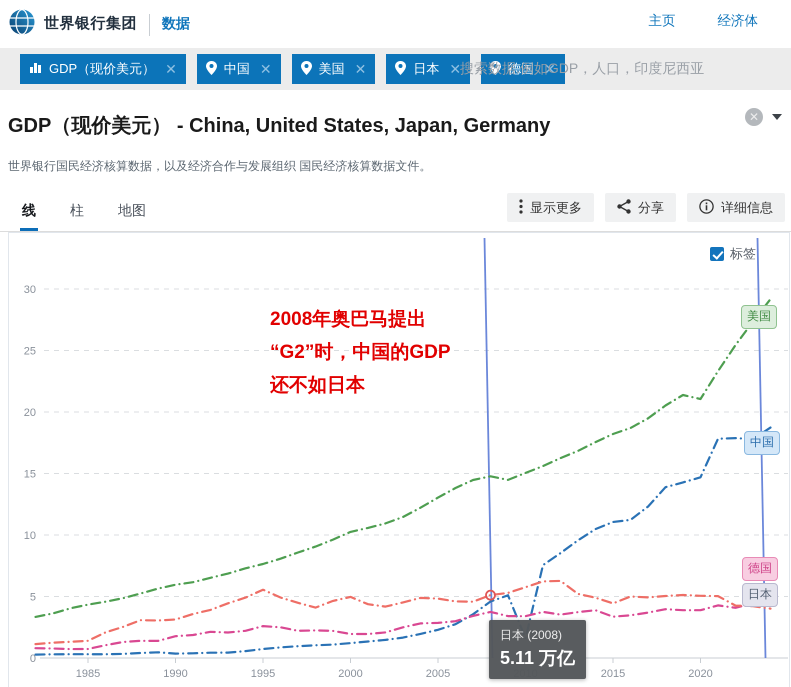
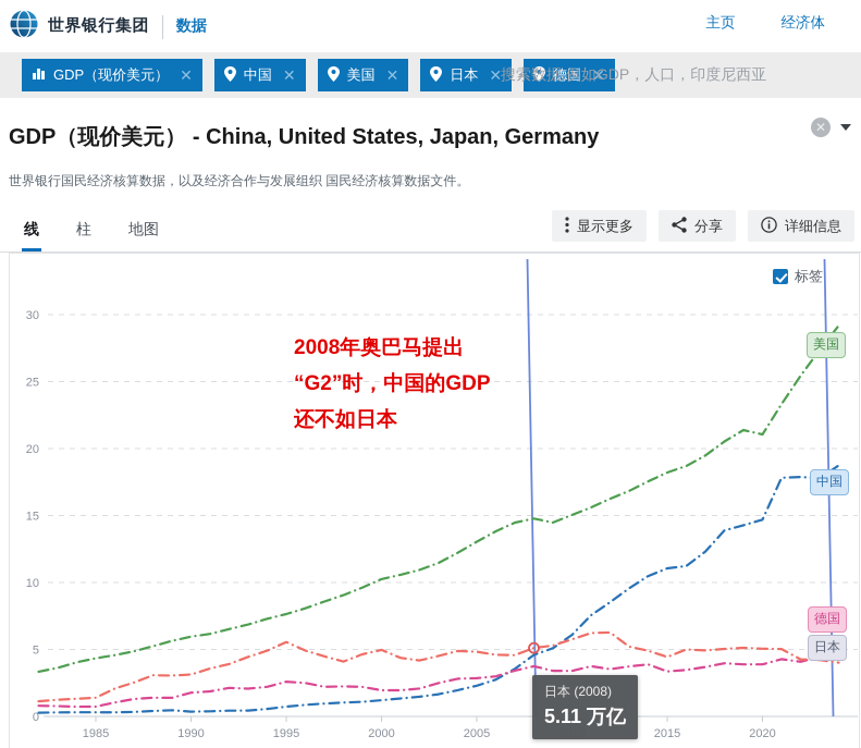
中国/2010: 1.6 -> 6.1
